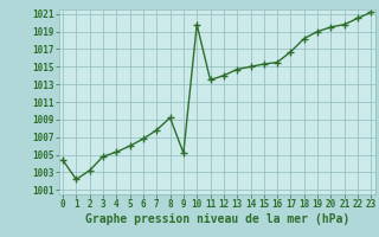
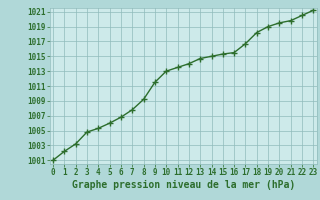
0: 1004.4 -> 1001.0
9: 1005.2 -> 1011.5
10: 1019.8 -> 1013.0
